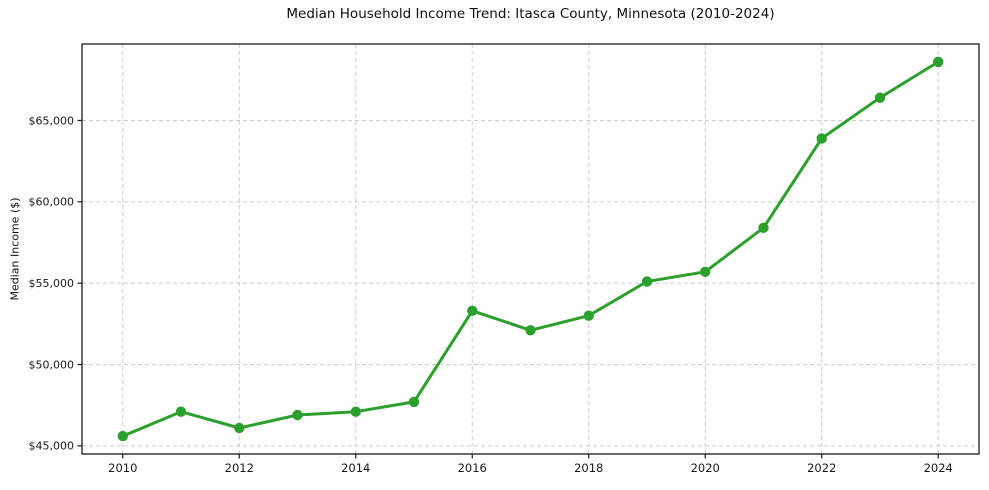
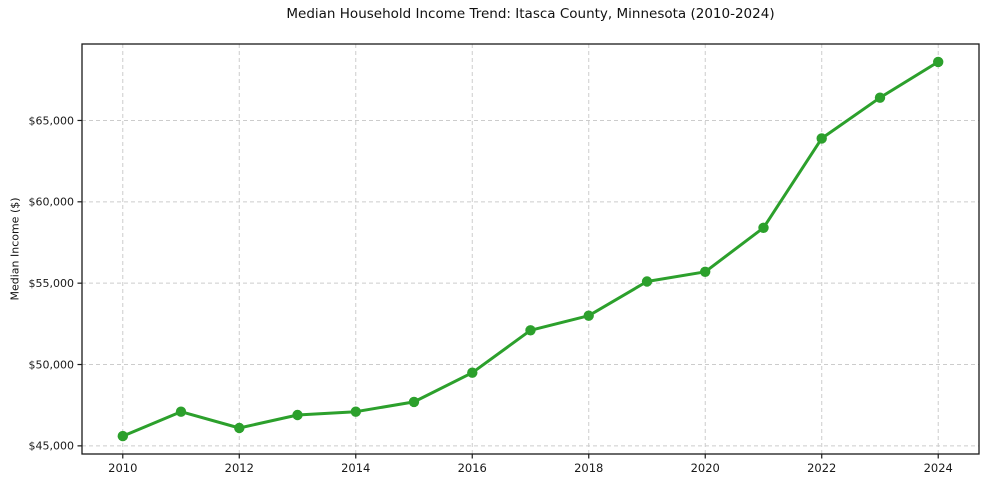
2016: $53300 -> $49500
